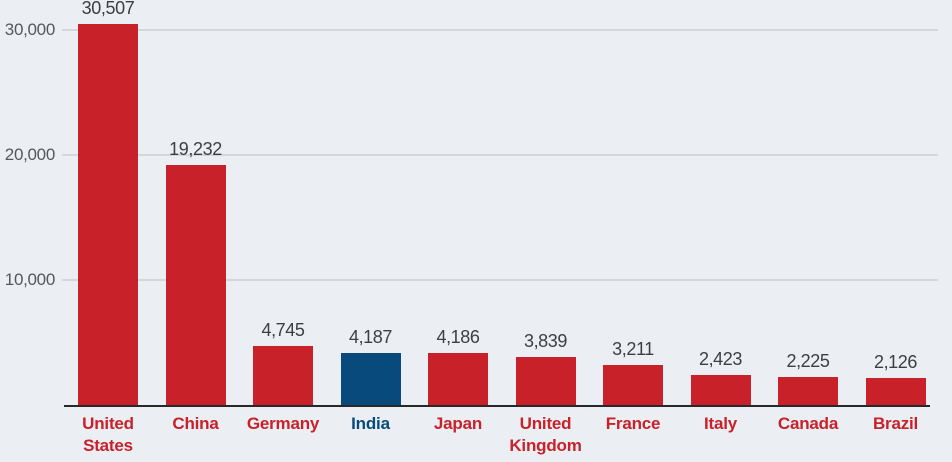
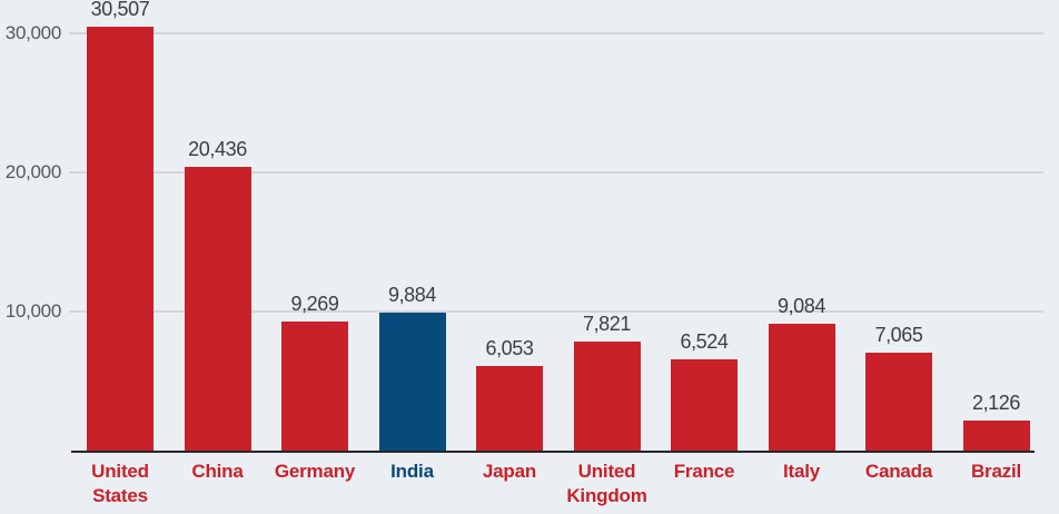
China: 19,232 -> 20,436
Germany: 4,745 -> 9,269
India: 4,187 -> 9,884
Japan: 4,186 -> 6,053
United Kingdom: 3,839 -> 7,821
France: 3,211 -> 6,524
Italy: 2,423 -> 9,084
Canada: 2,225 -> 7,065
